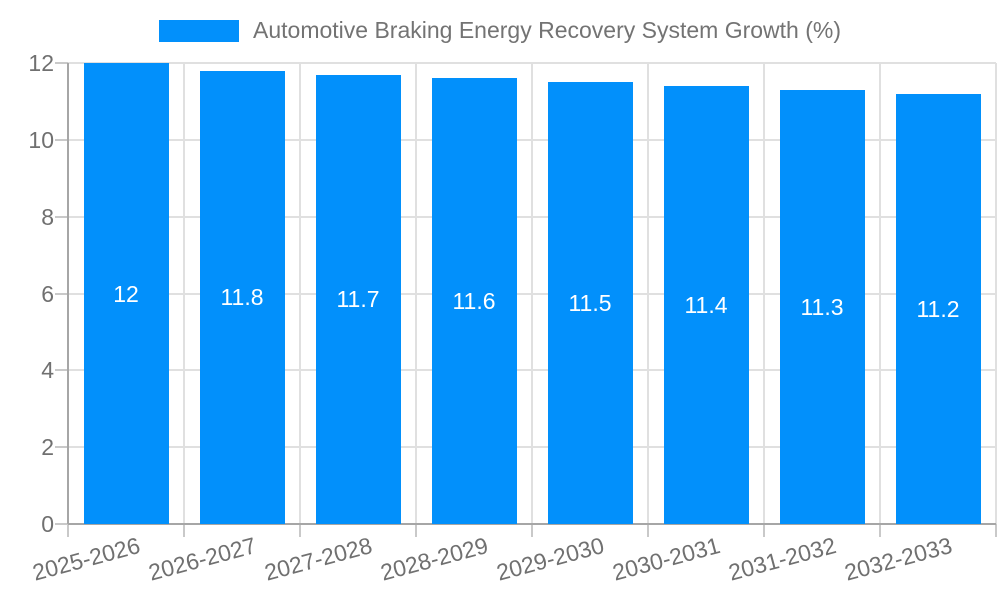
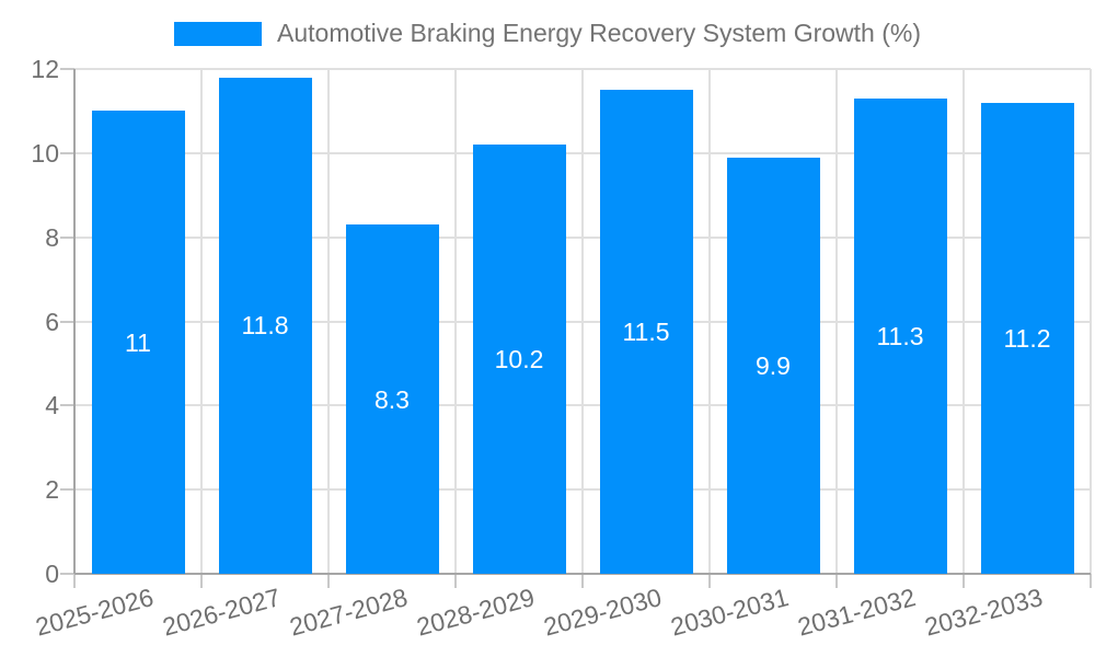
2025-2026: 12 -> 11
2027-2028: 11.7 -> 8.3
2028-2029: 11.6 -> 10.2
2030-2031: 11.4 -> 9.9
